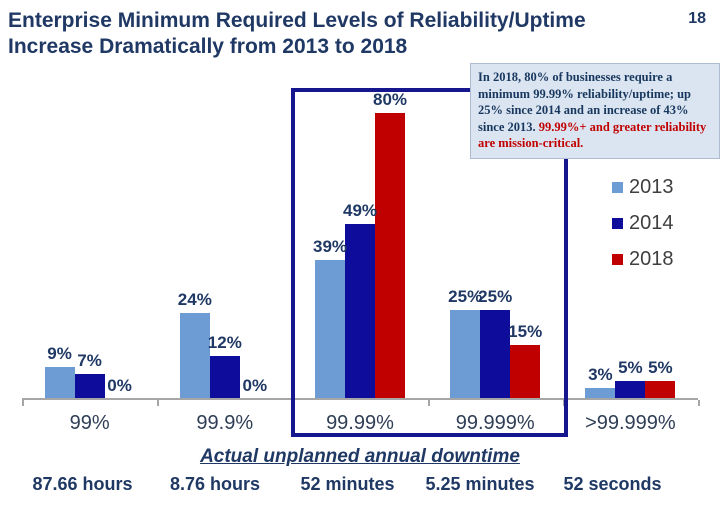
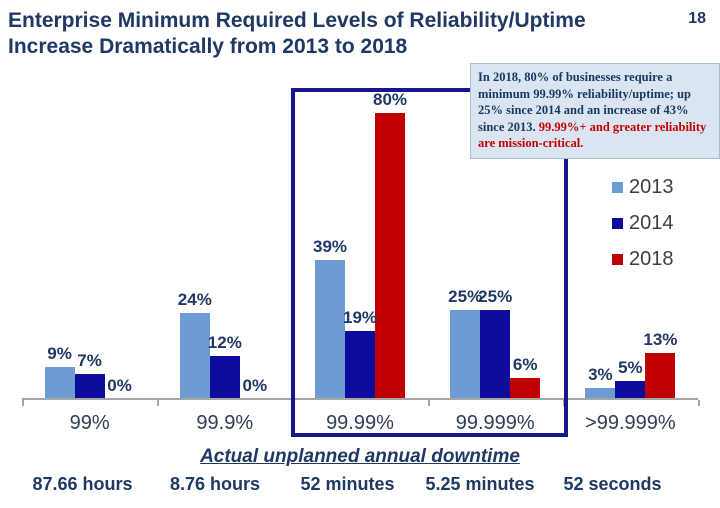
2014/99.99%: 49% -> 19%
2018/99.999%: 15% -> 6%
2018/>99.999%: 5% -> 13%
